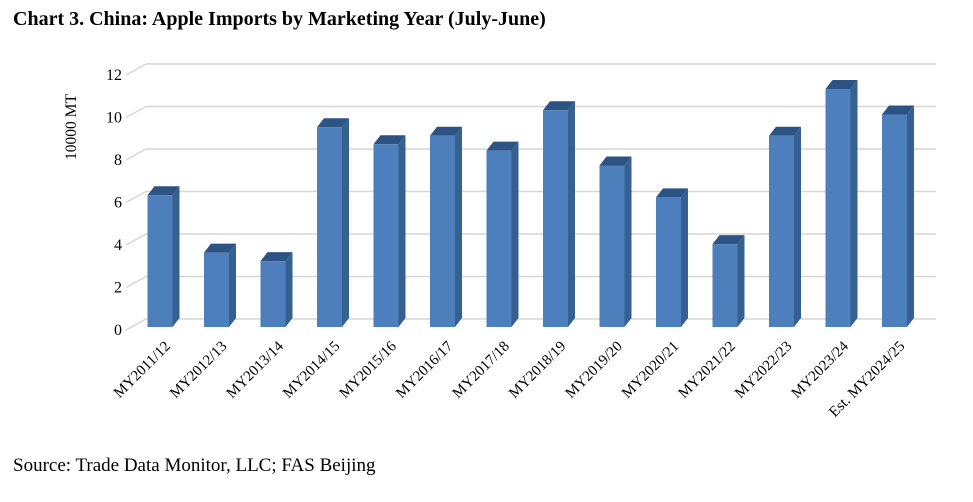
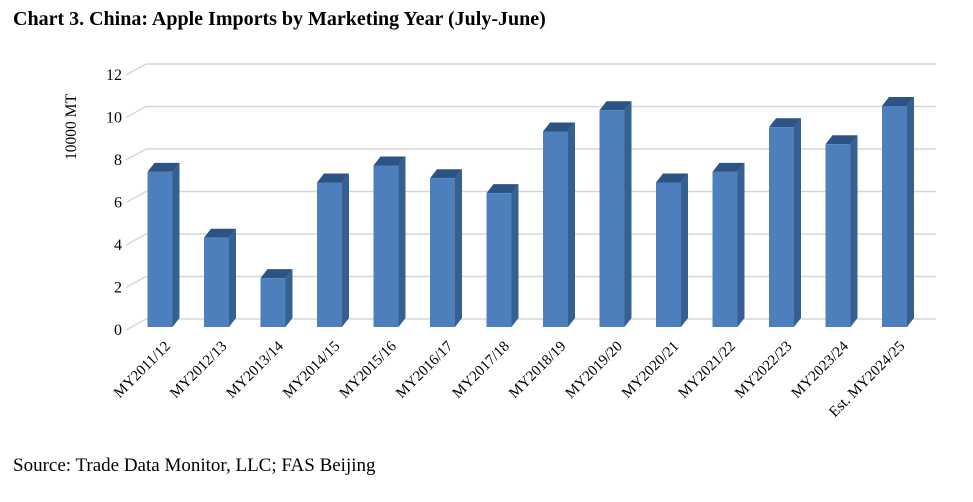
MY2011/12: 6.2 -> 7.3
MY2012/13: 3.5 -> 4.2
MY2013/14: 3.1 -> 2.3
MY2014/15: 9.4 -> 6.8
MY2015/16: 8.6 -> 7.6
MY2016/17: 9.0 -> 7.0
MY2017/18: 8.3 -> 6.3
MY2018/19: 10.2 -> 9.2
MY2019/20: 7.6 -> 10.2
MY2020/21: 6.1 -> 6.8
MY2021/22: 3.9 -> 7.3
MY2022/23: 9.0 -> 9.4
MY2023/24: 11.2 -> 8.6
Est. MY2024/25: 10.0 -> 10.4
